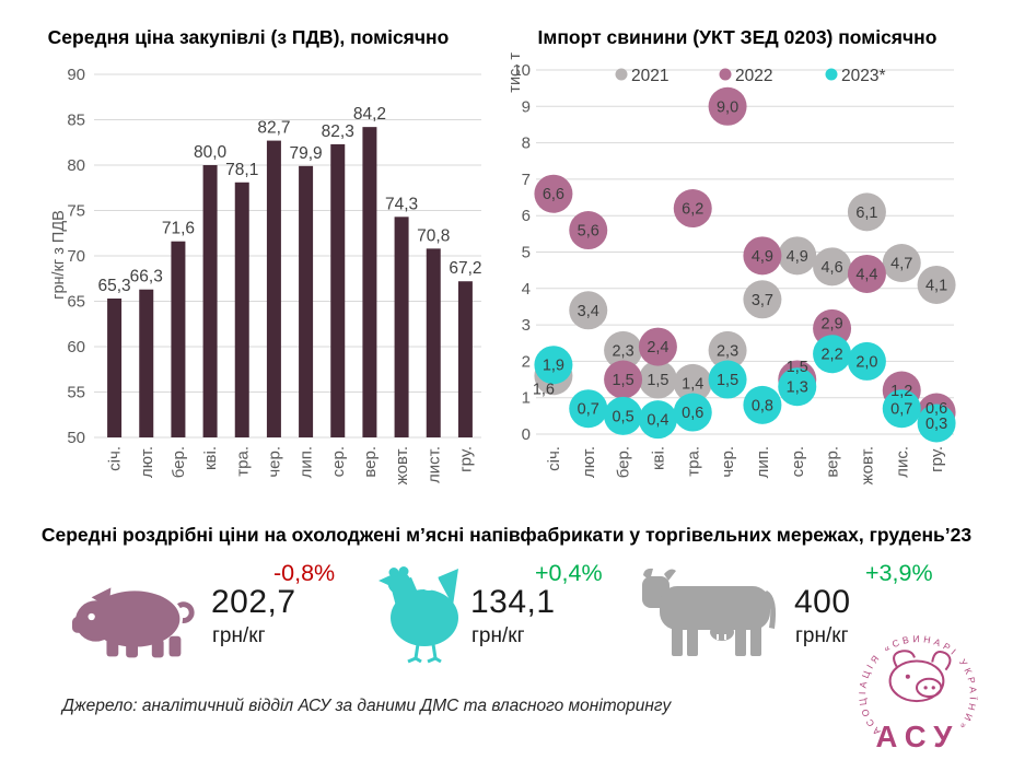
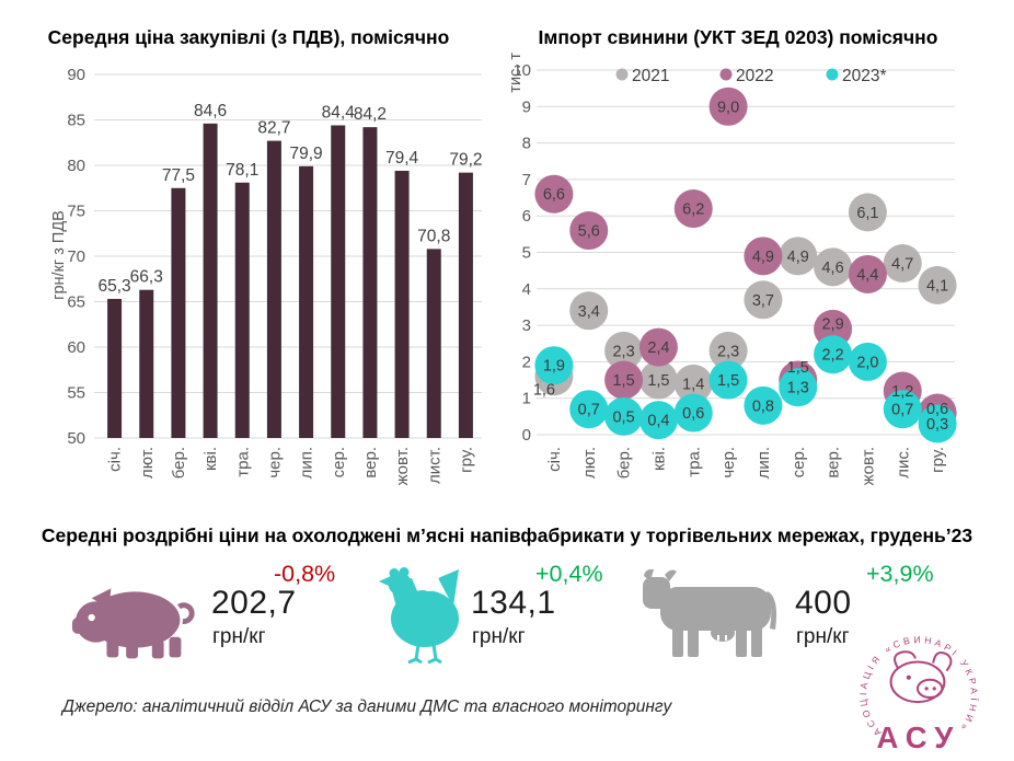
Середня ціна закупівлі (з ПДВ), помісячно/бер.: 71,6 -> 77,5
Середня ціна закупівлі (з ПДВ), помісячно/кві.: 80,0 -> 84,6
Середня ціна закупівлі (з ПДВ), помісячно/сер.: 82,3 -> 84,4
Середня ціна закупівлі (з ПДВ), помісячно/жовт.: 74,3 -> 79,4
Середня ціна закупівлі (з ПДВ), помісячно/гру.: 67,2 -> 79,2
